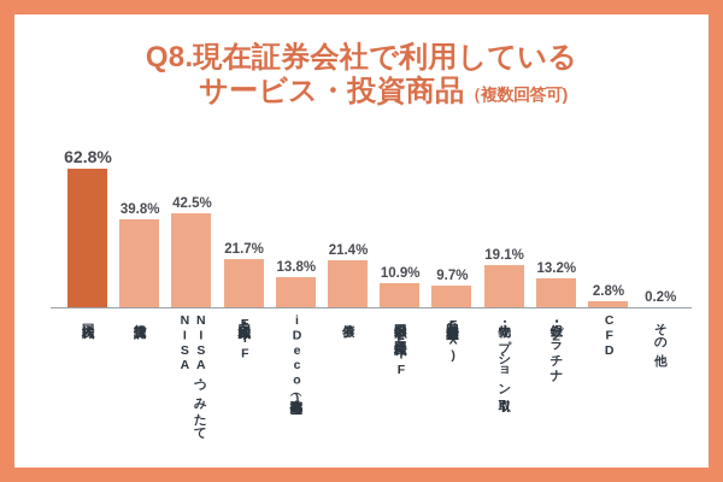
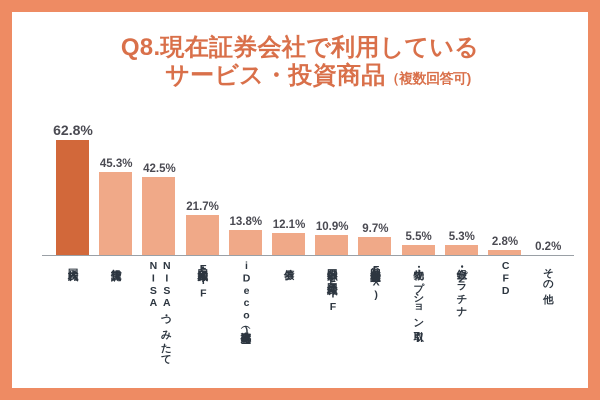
投資信託: 39.8% -> 45.3%
債券: 21.4% -> 12.1%
先物・オプション取引: 19.1% -> 5.5%
金・銀・プラチナ: 13.2% -> 5.3%
